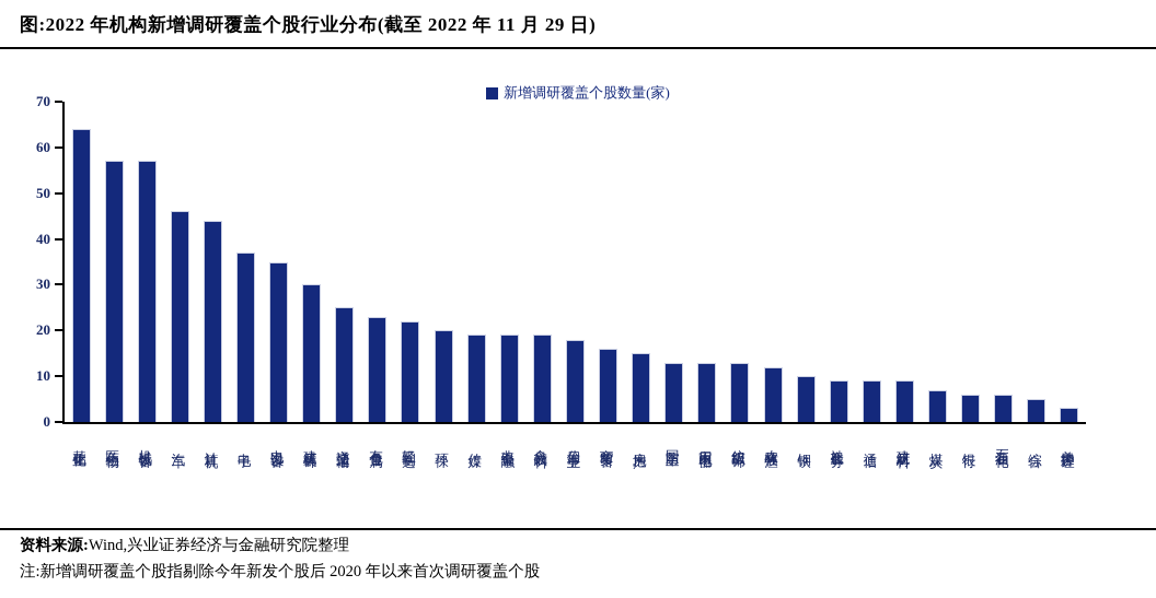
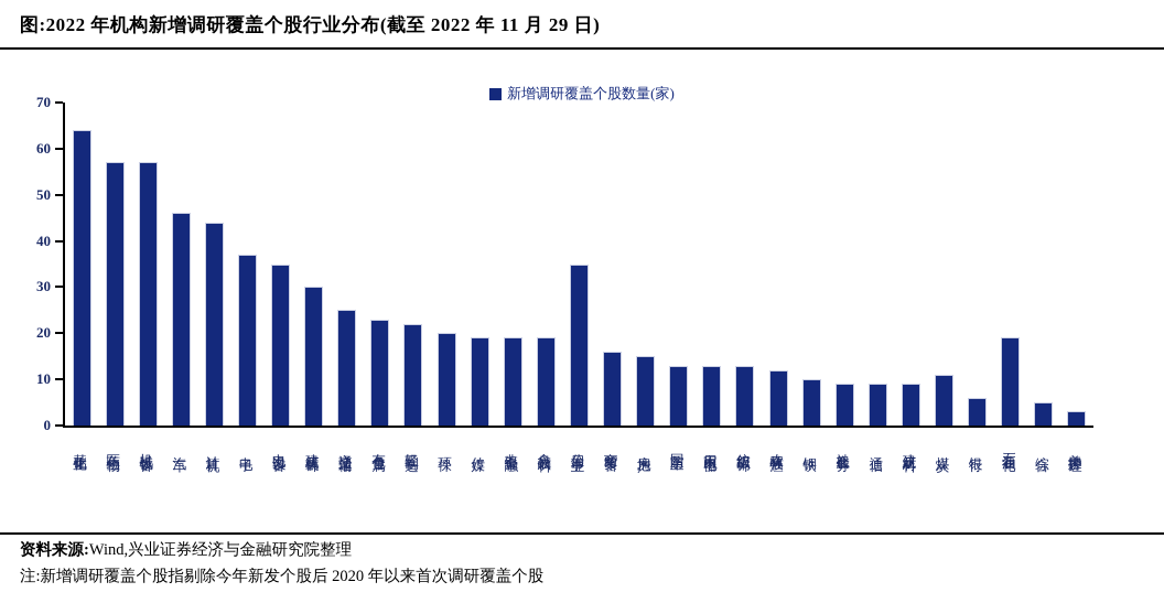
公用事业: 18 -> 35
煤炭: 7 -> 11
石油石化: 6 -> 19
